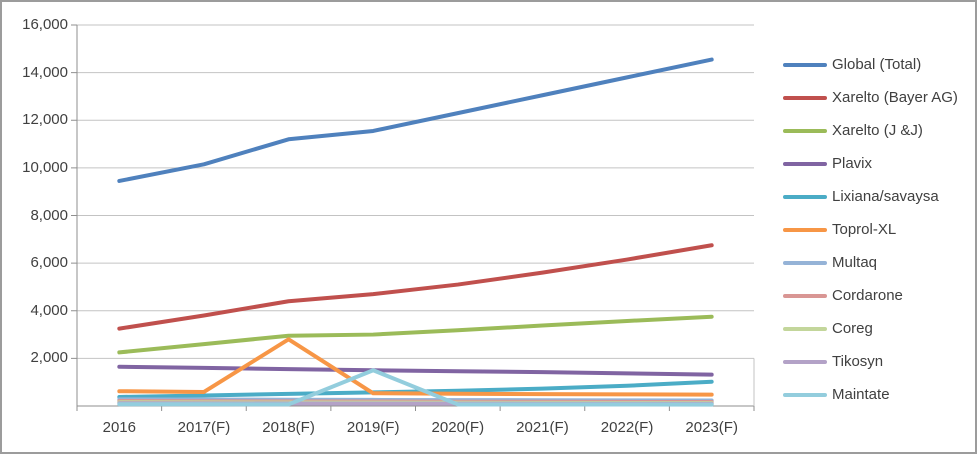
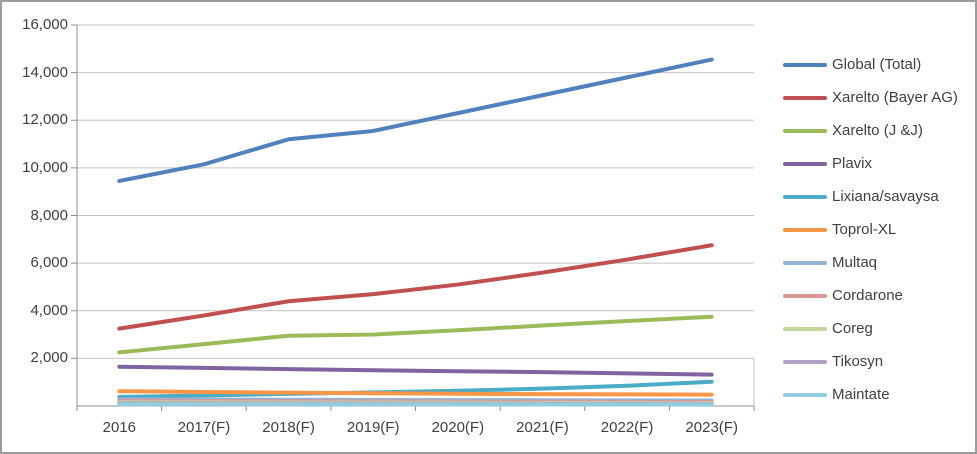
Toprol-XL/2018(F): 2800 -> 600
Maintate/2019(F): 1500 -> 100
